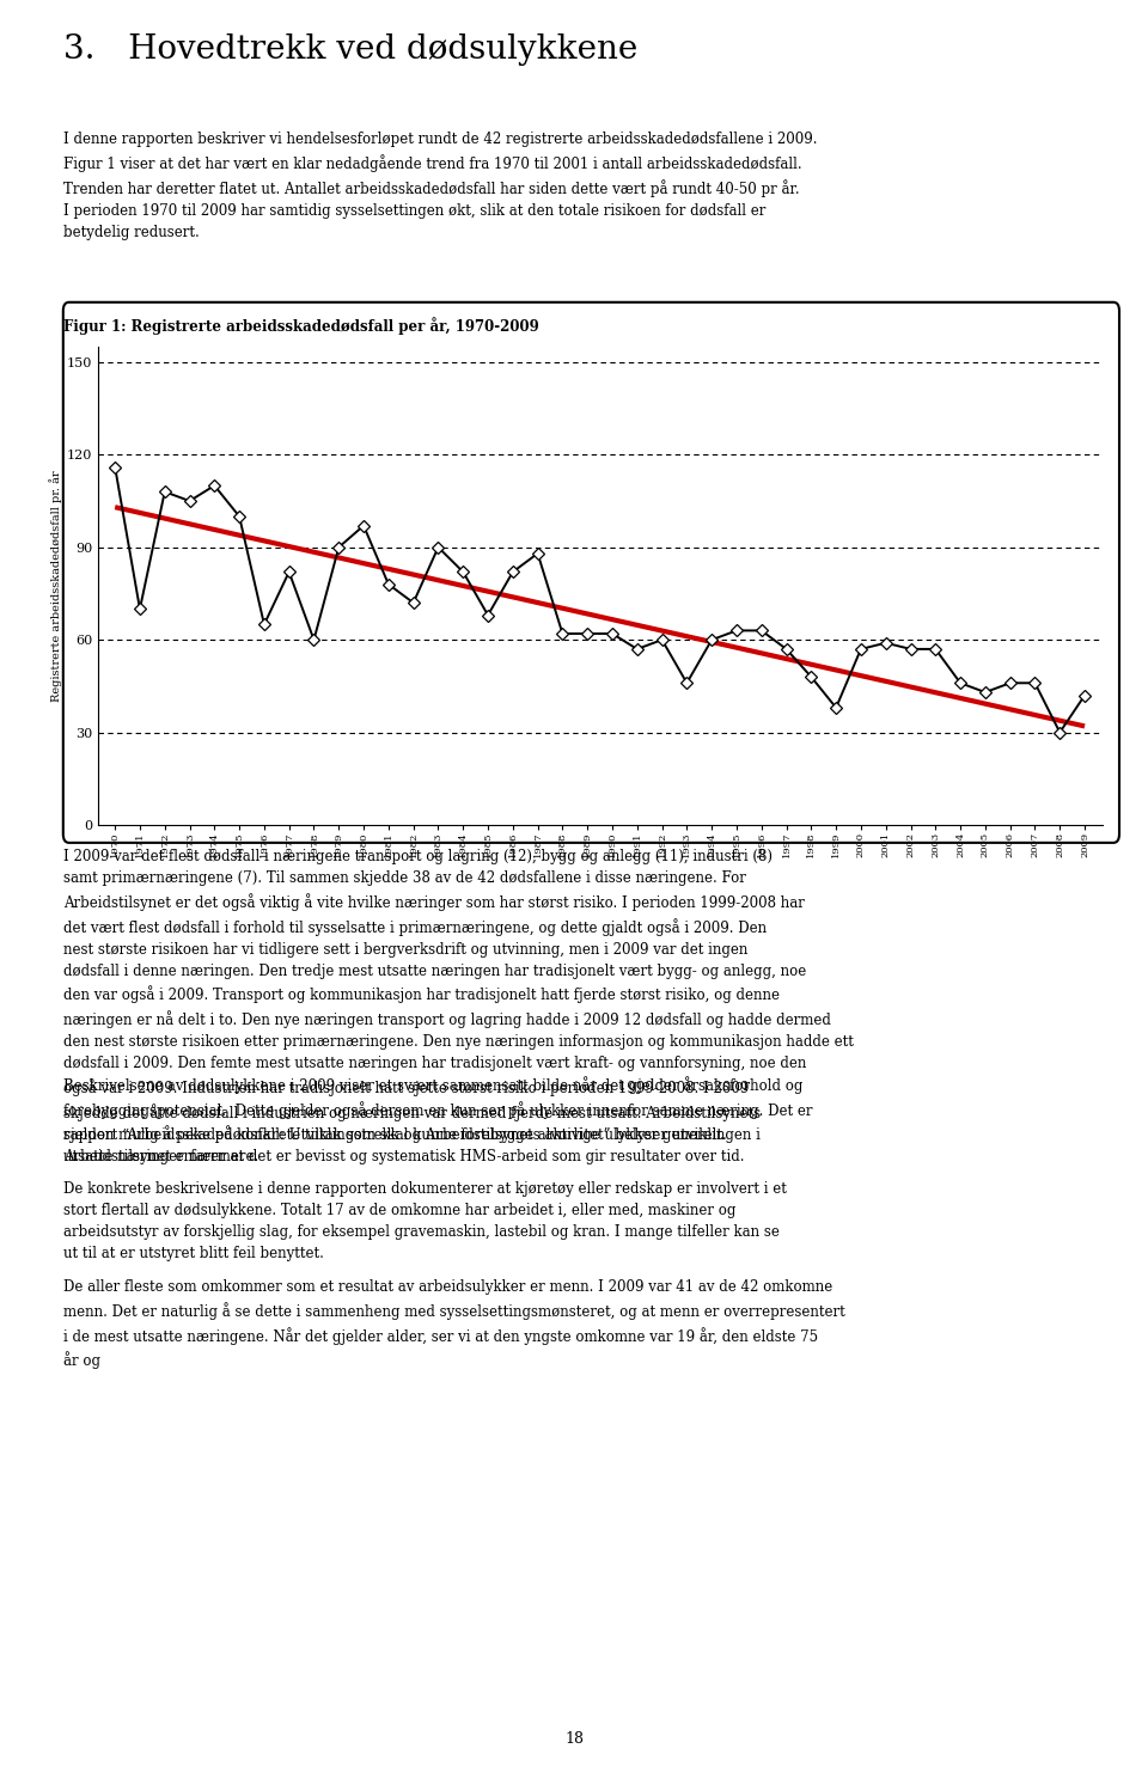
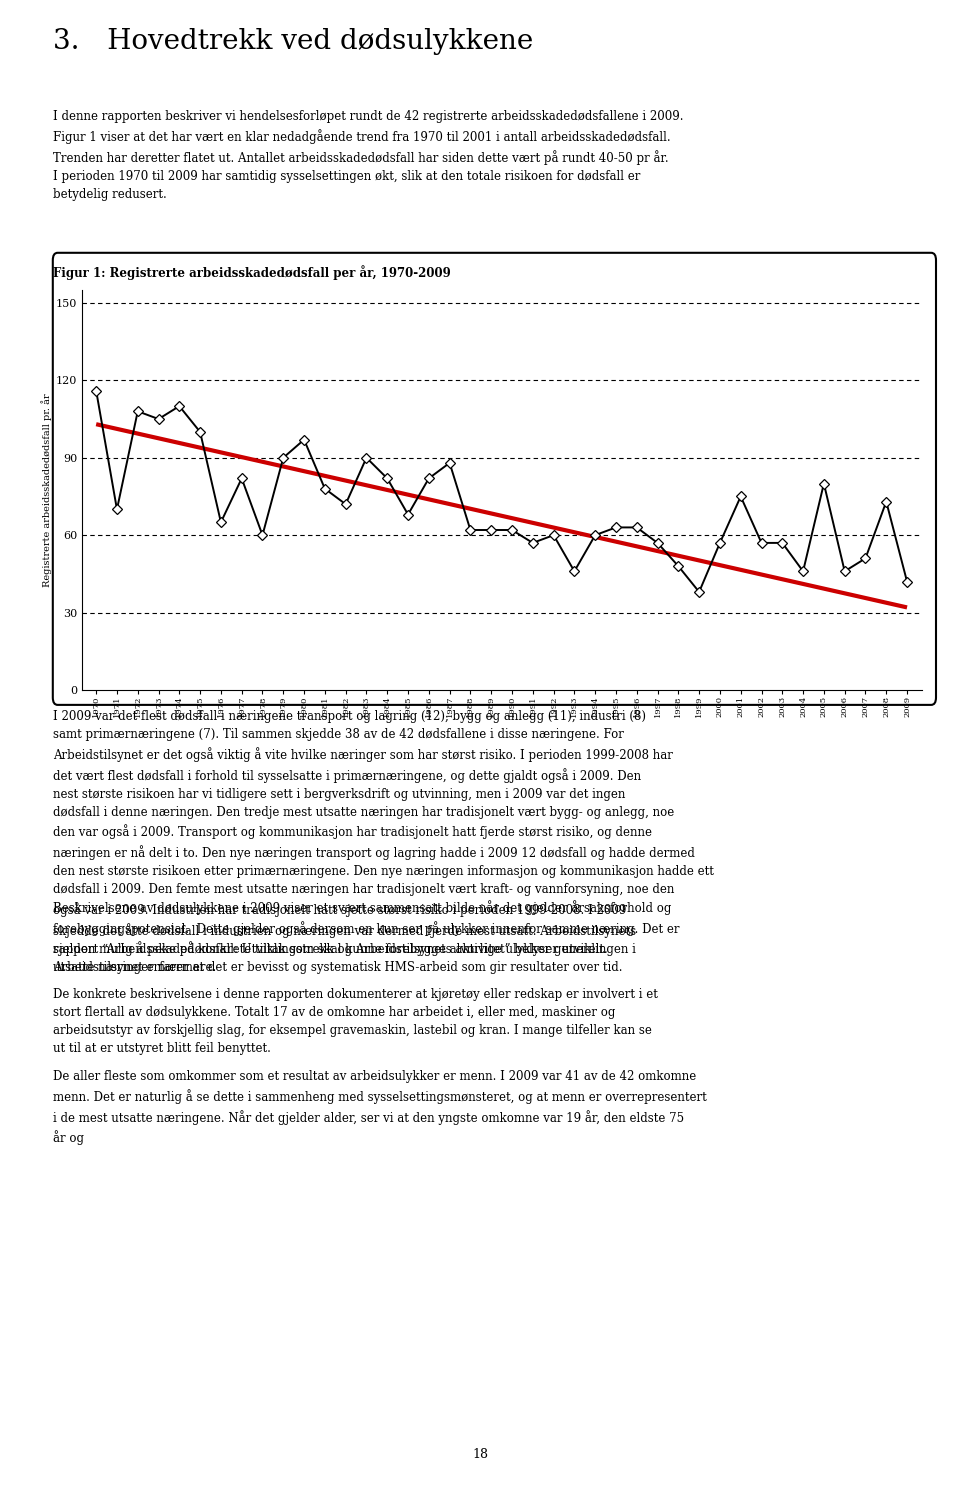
2001: 59 -> 75
2005: 43 -> 80
2007: 46 -> 51
2008: 30 -> 73
